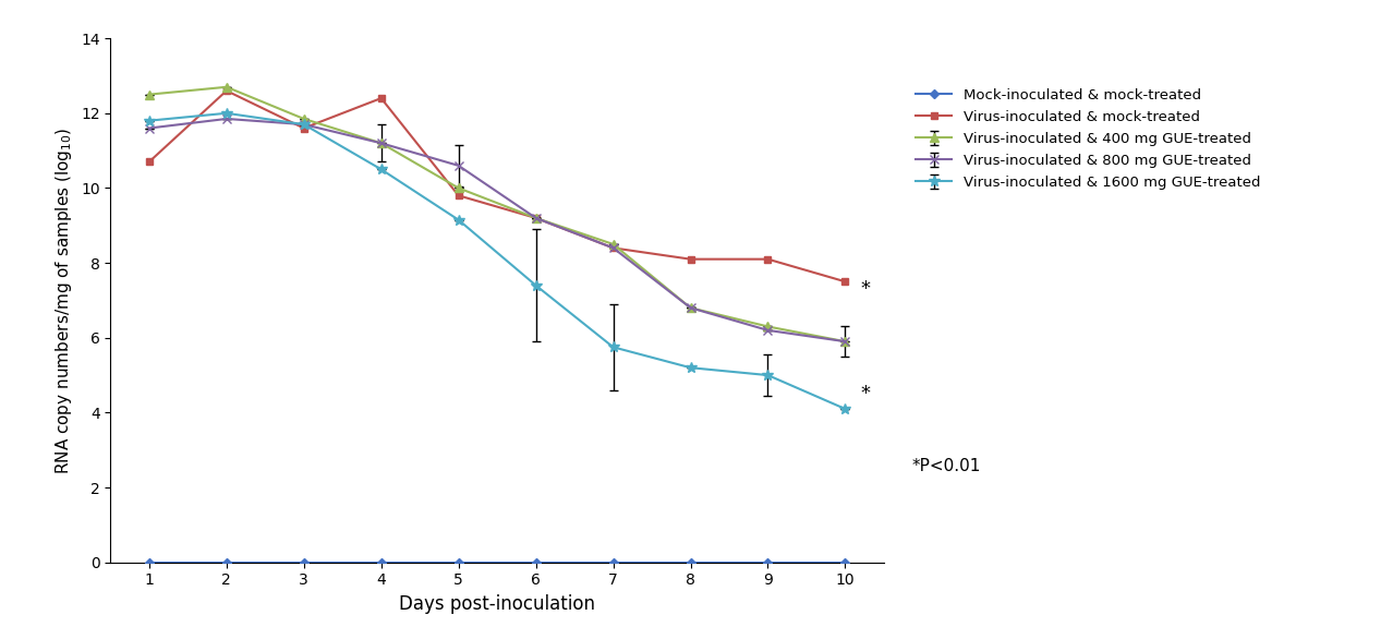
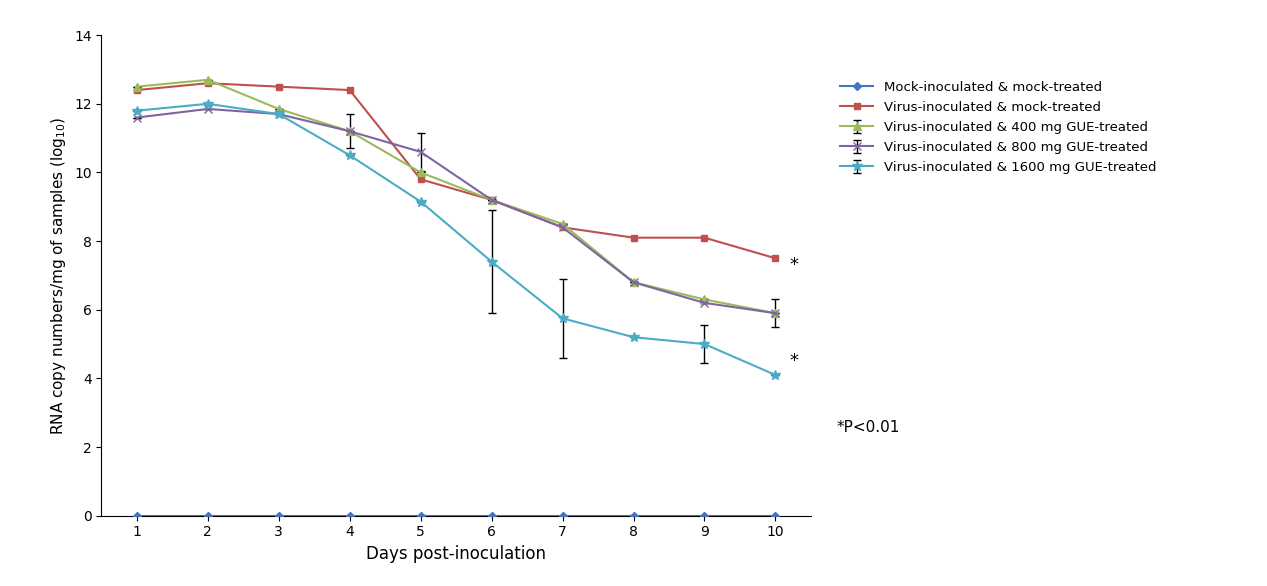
Virus-inoculated & mock-treated/1: 10.7 -> 12.4
Virus-inoculated & mock-treated/3: 11.6 -> 12.5
